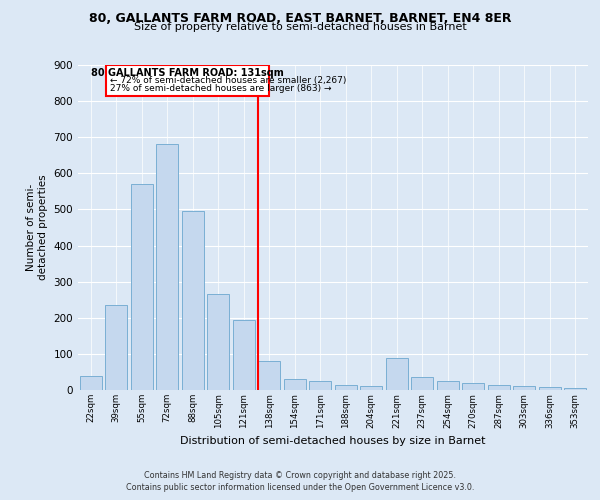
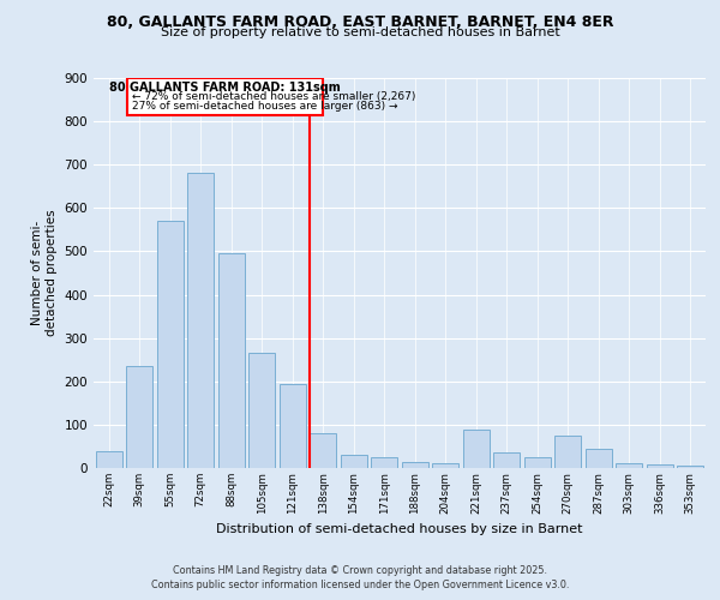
270sqm: 20 -> 75
287sqm: 15 -> 45
